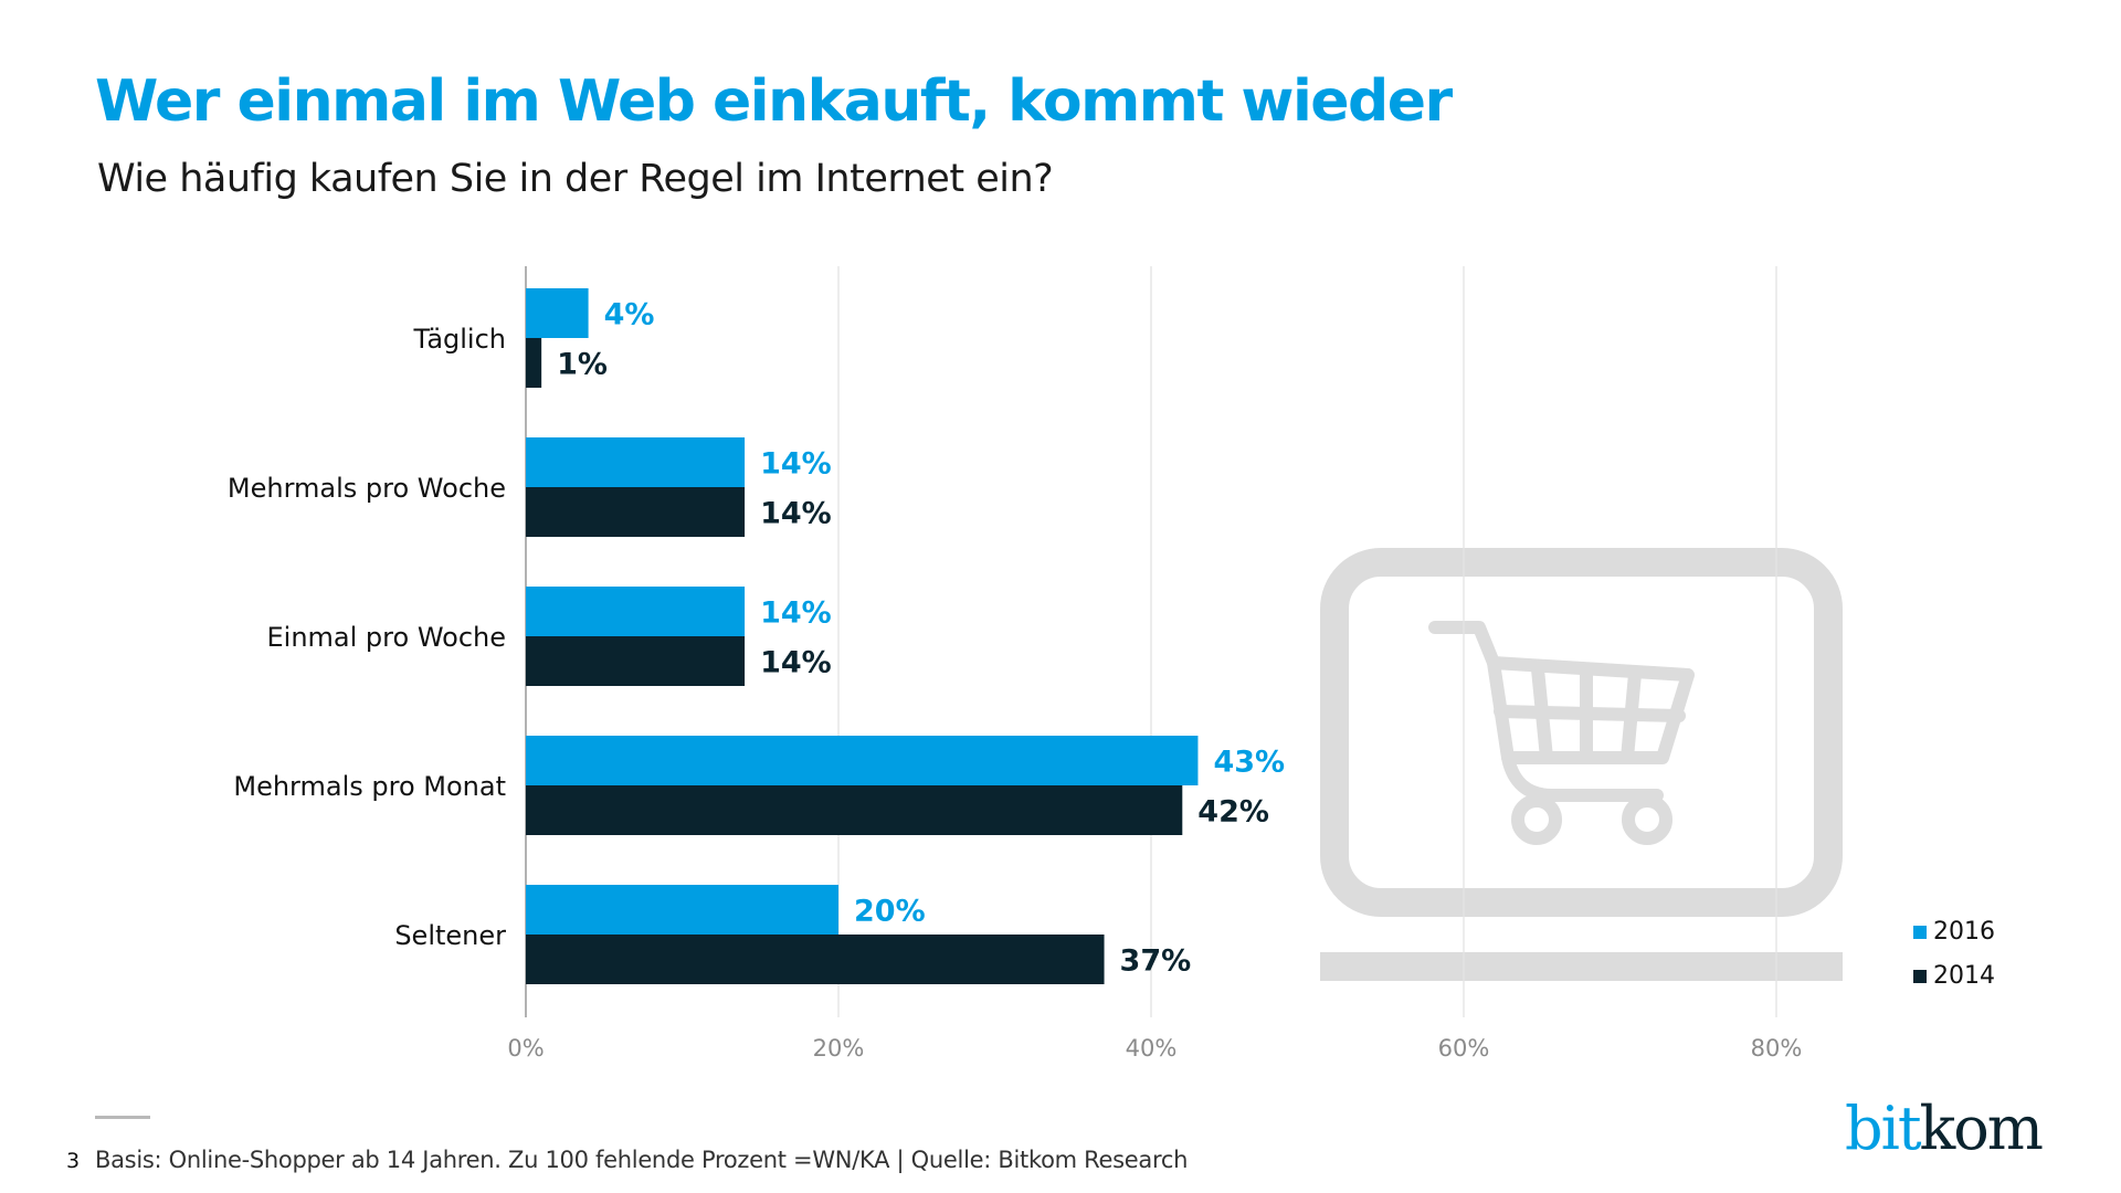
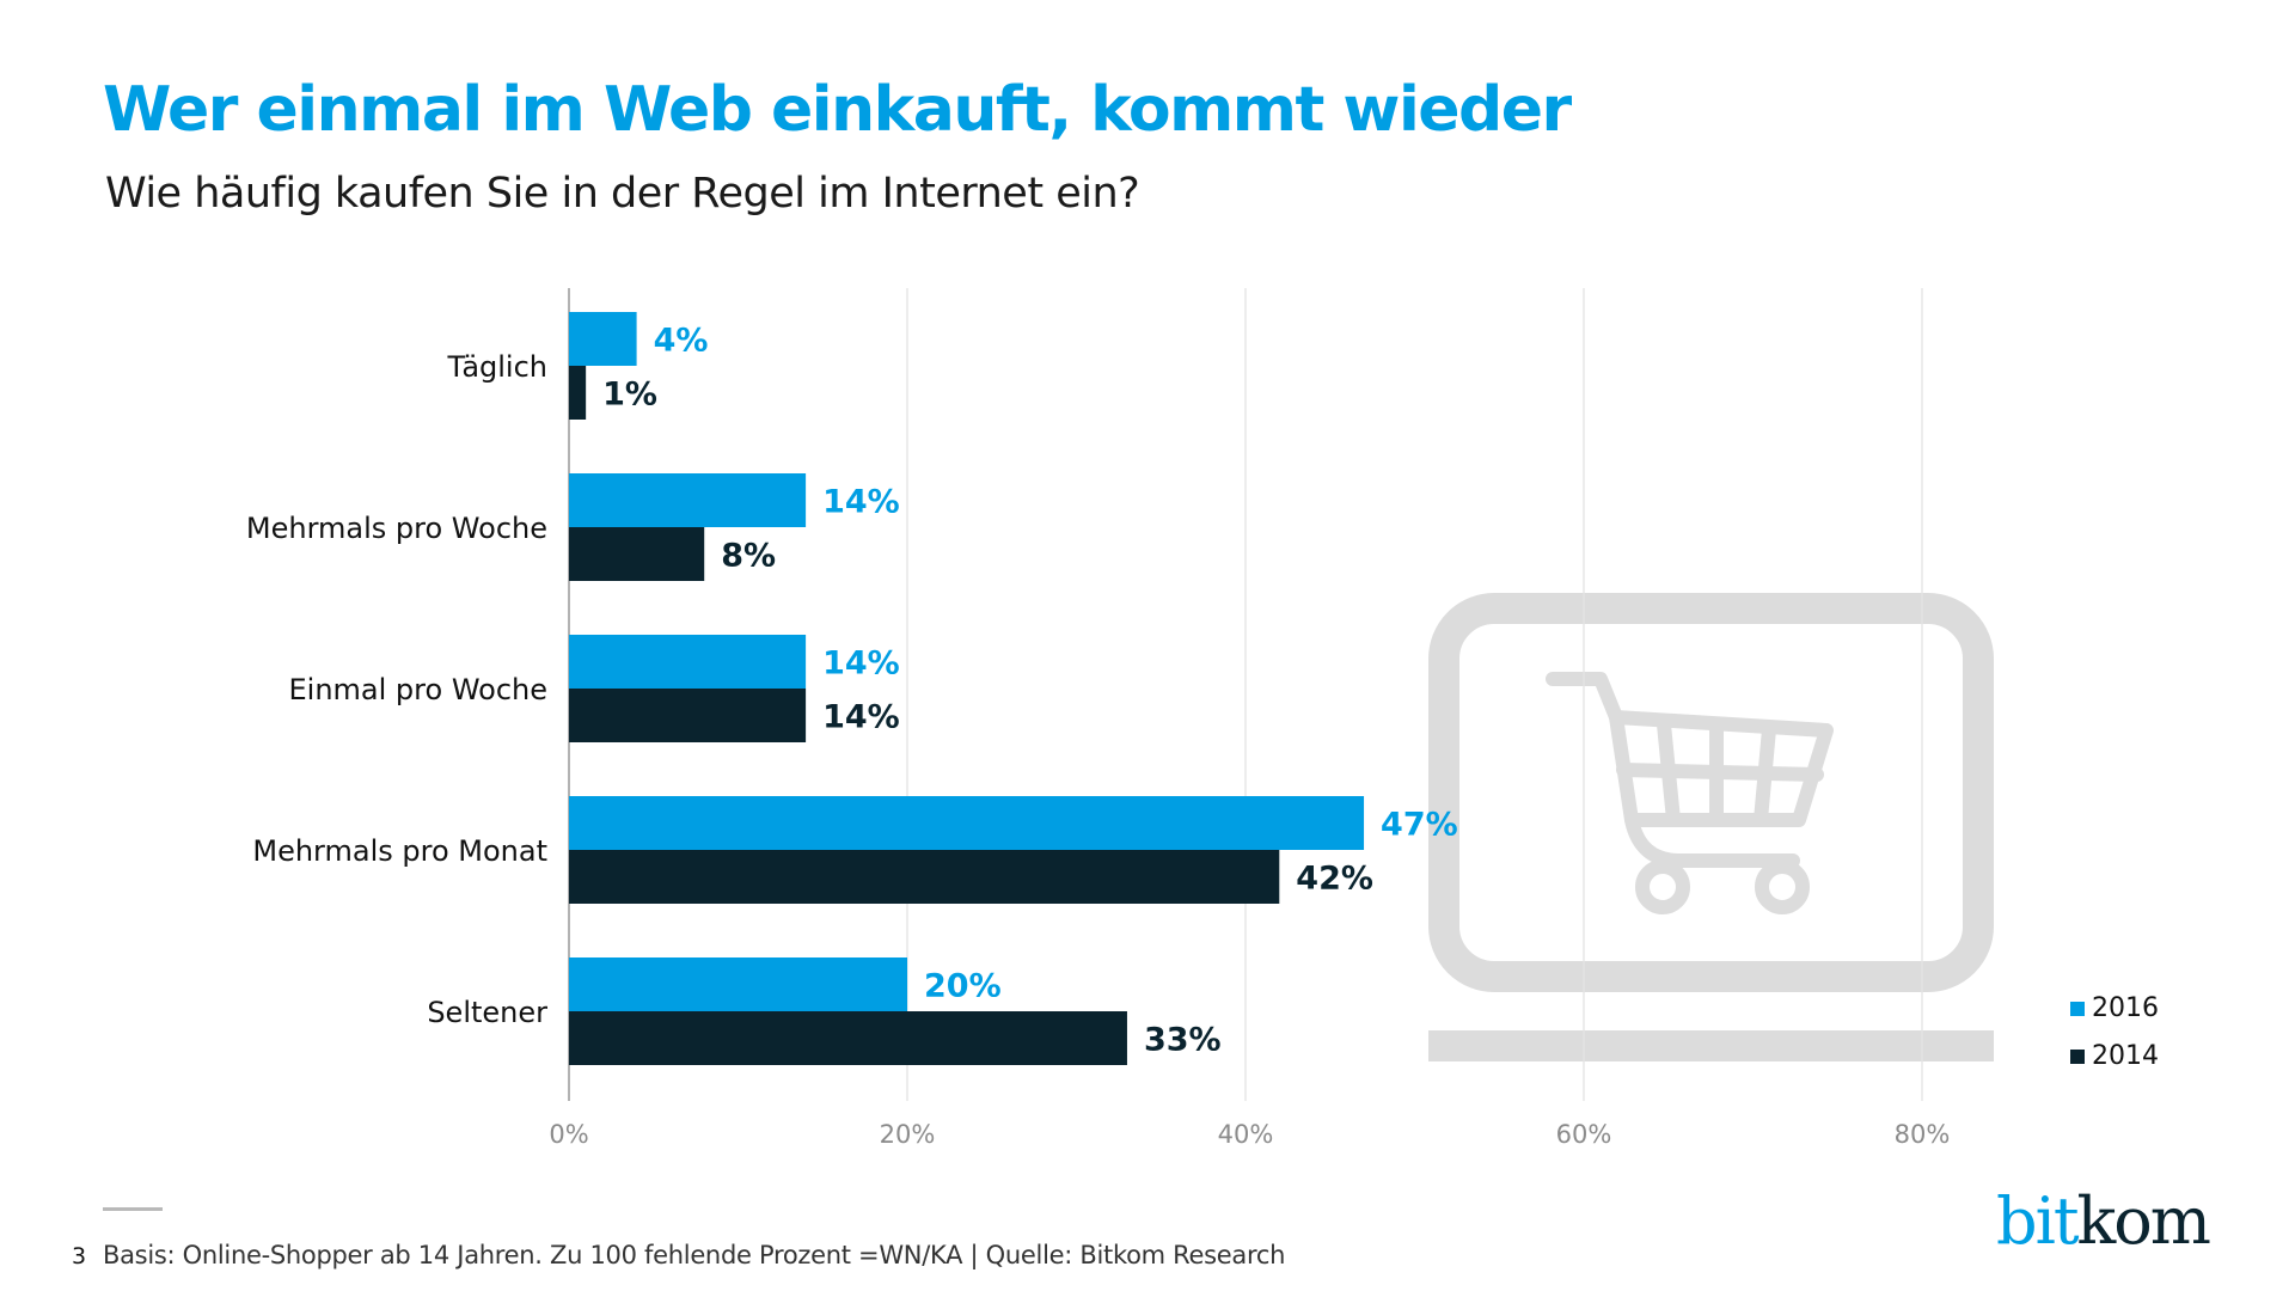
2014/Mehrmals pro Woche: 14% -> 8%
2016/Mehrmals pro Monat: 43% -> 47%
2014/Seltener: 37% -> 33%
